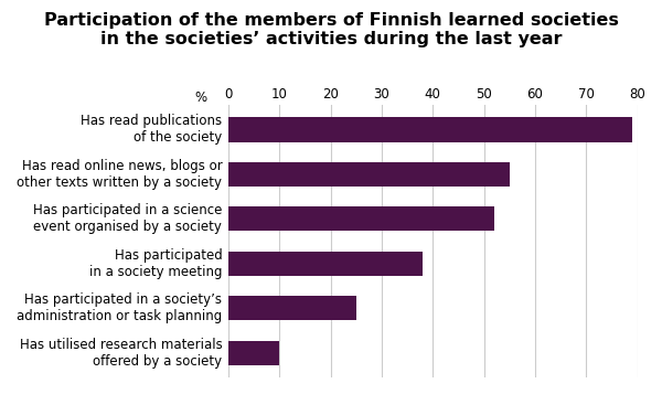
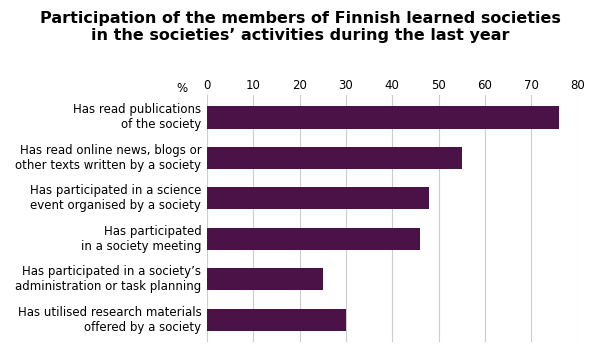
Has read publications of the society: 79 -> 76
Has participated in a science event organised by a society: 52 -> 48
Has participated in a society meeting: 38 -> 46
Has utilised research materials offered by a society: 10 -> 30
